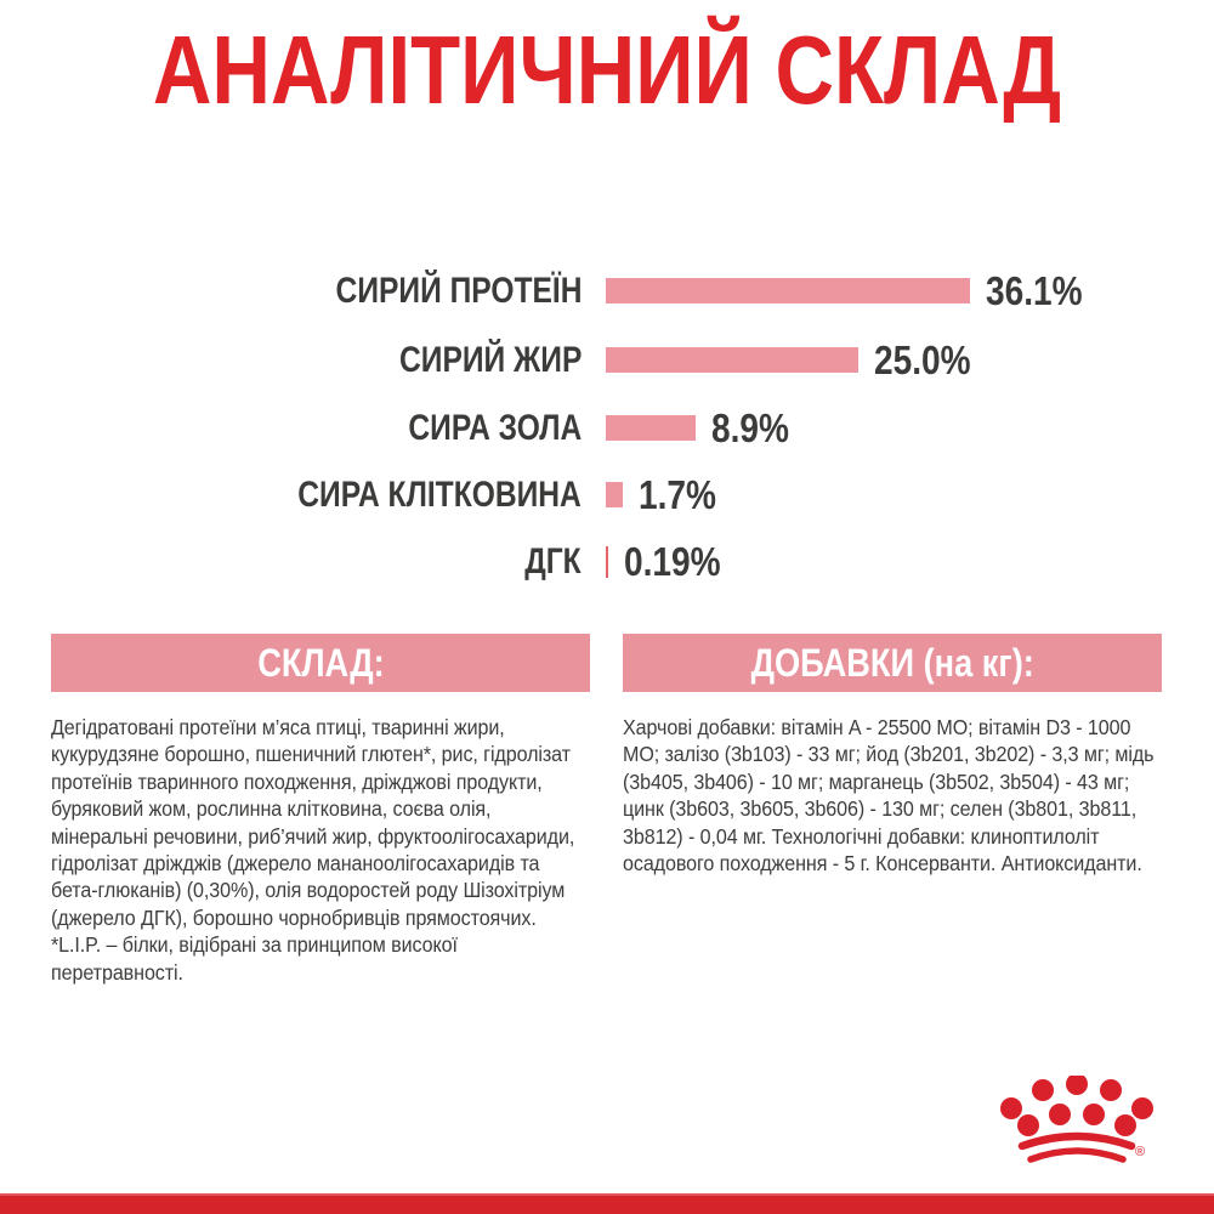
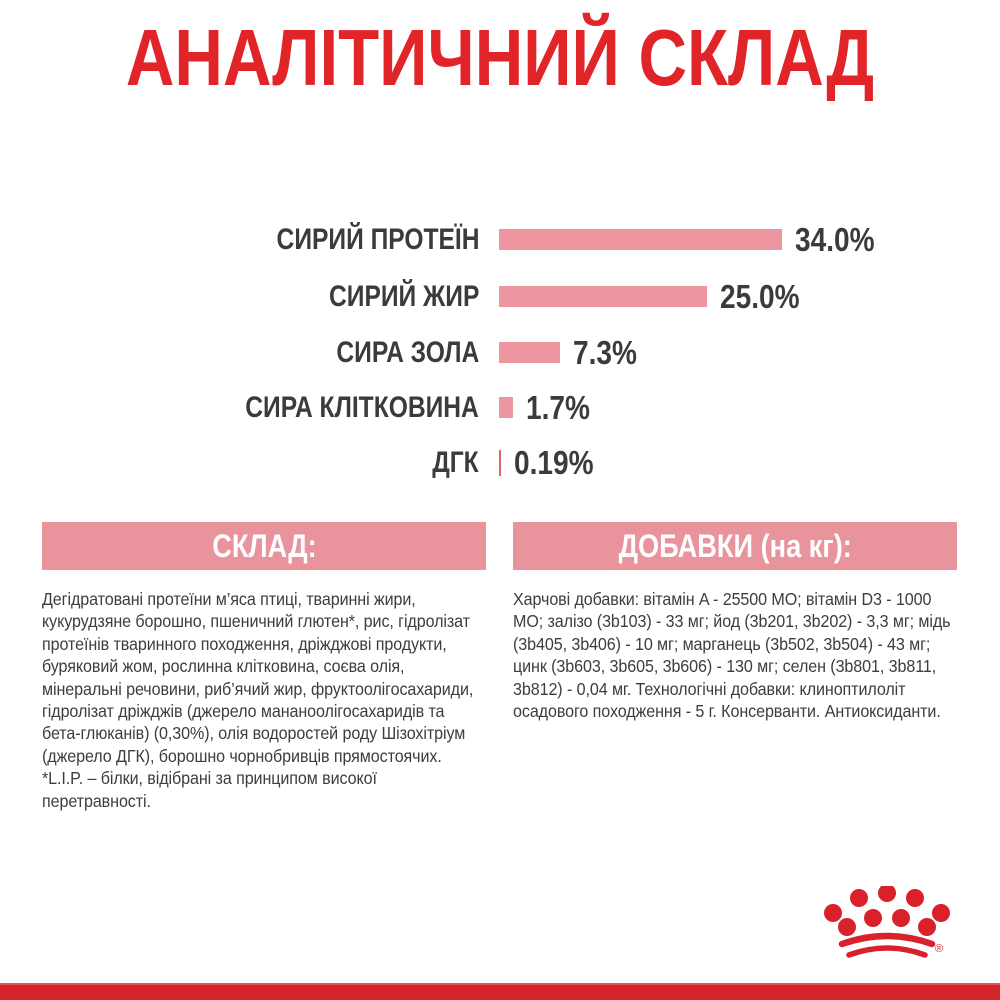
СИРИЙ ПРОТЕЇН: 36.1% -> 34.0%
СИРА ЗОЛА: 8.9% -> 7.3%
